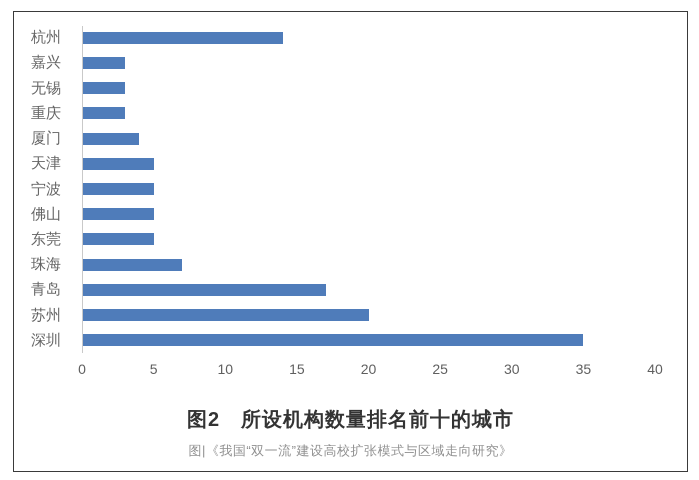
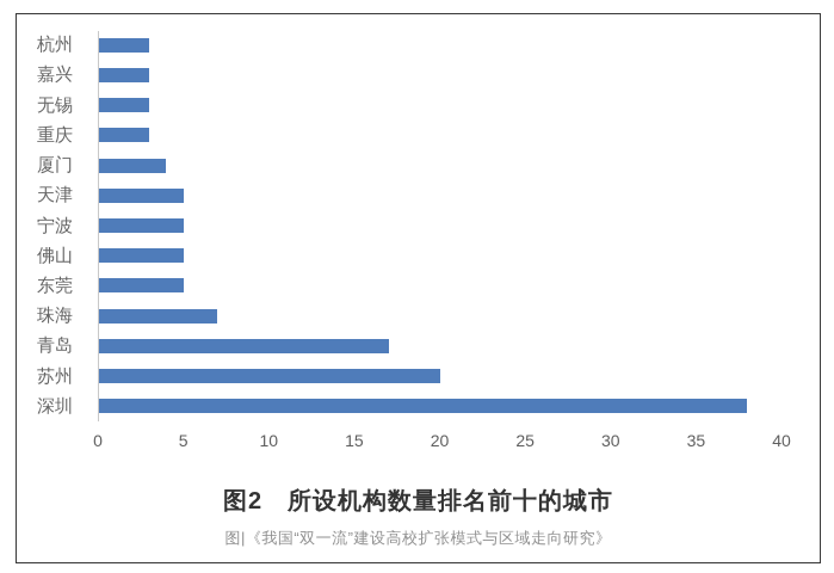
杭州: 14 -> 3
深圳: 35 -> 38
